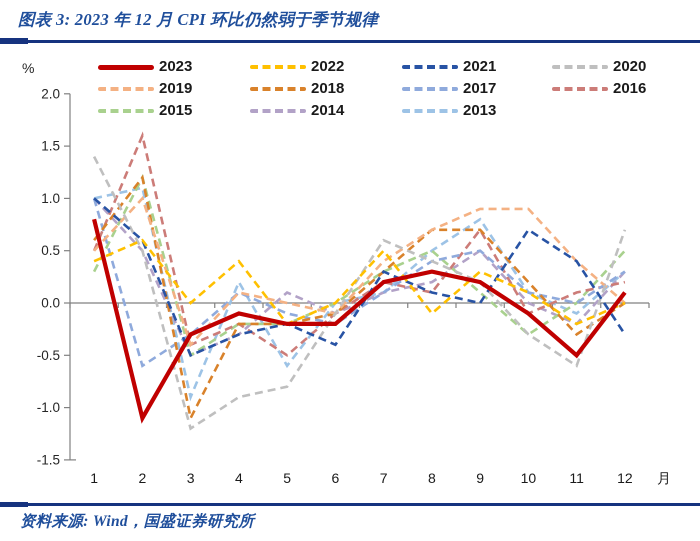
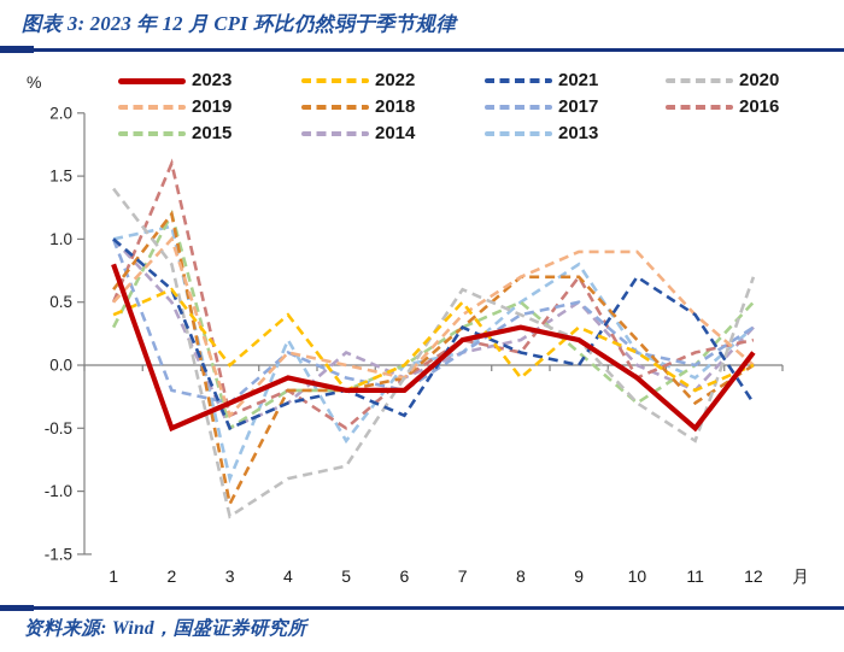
2023/2: -1.1 -> -0.5
2020/2: 0.5 -> 0.8
2017/2: -0.6 -> -0.2
